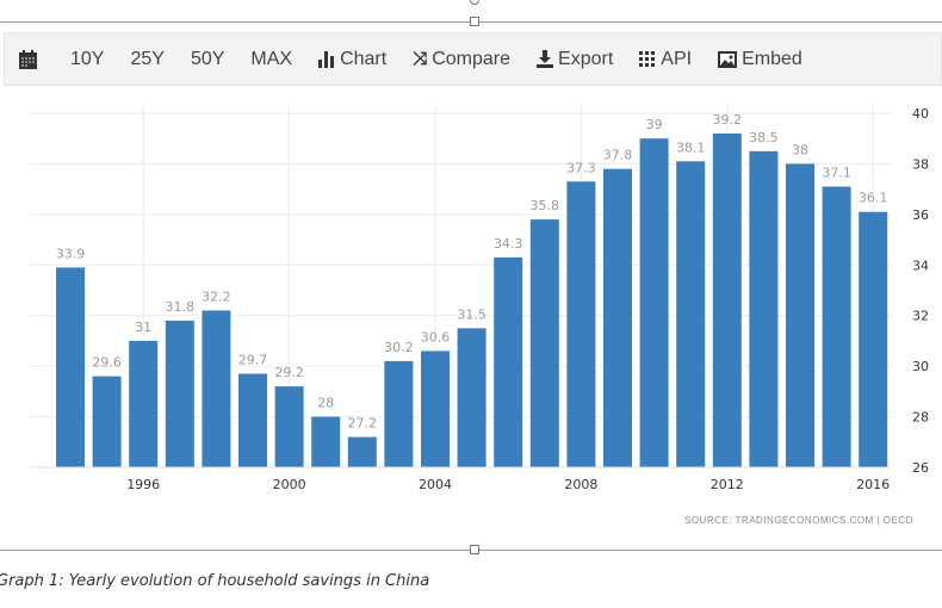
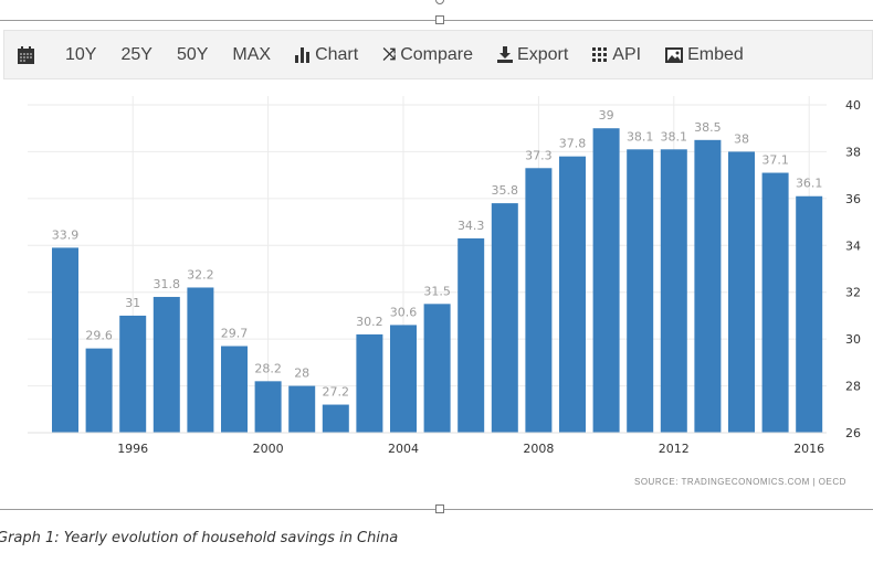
2000: 29.2 -> 28.2
2012: 39.2 -> 38.1
